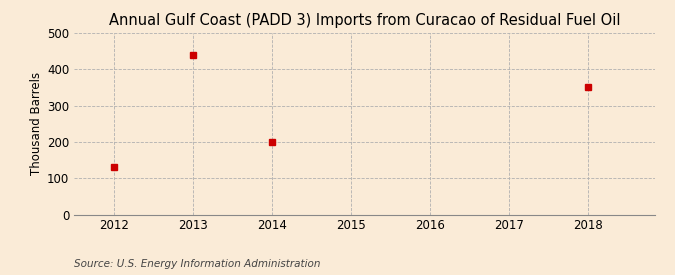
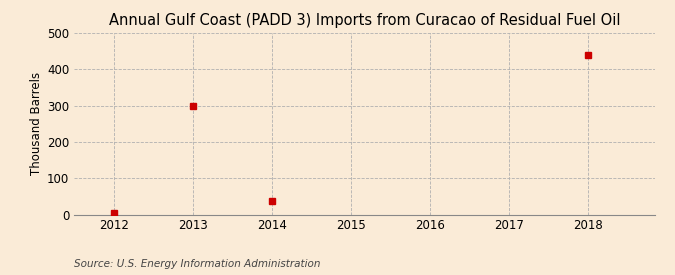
2012: 130 -> 5
2013: 440 -> 300
2014: 200 -> 38
2018: 350 -> 440
